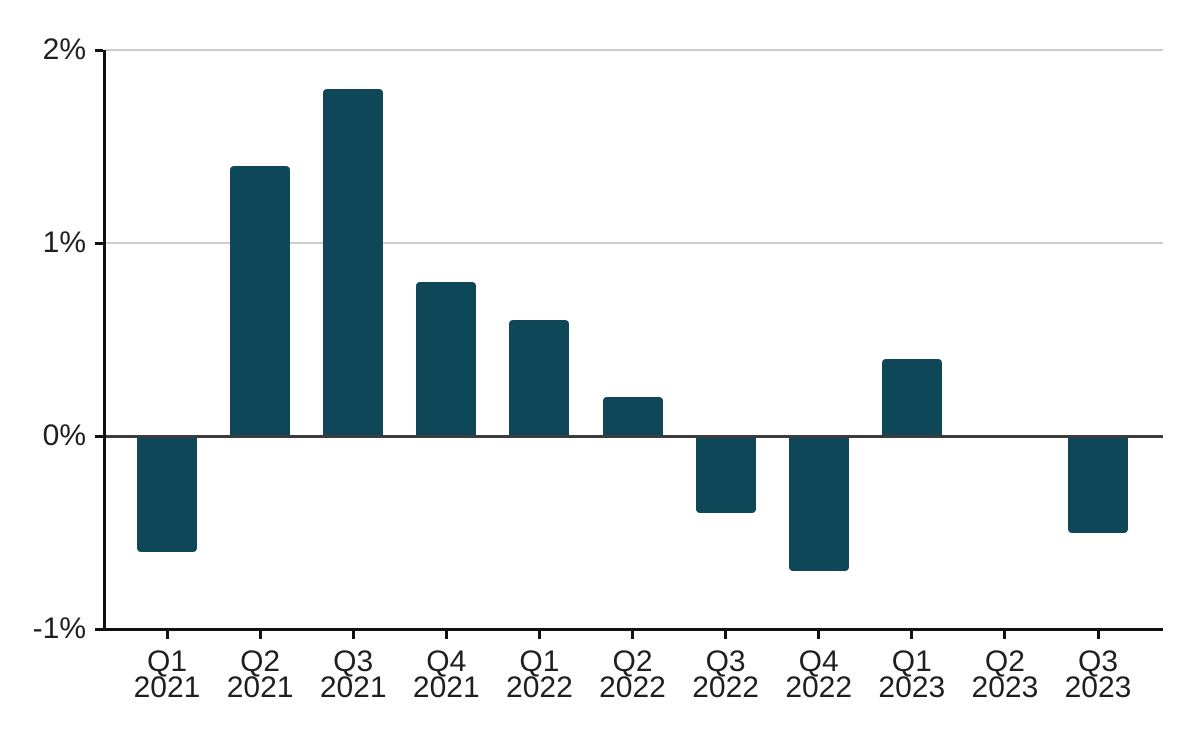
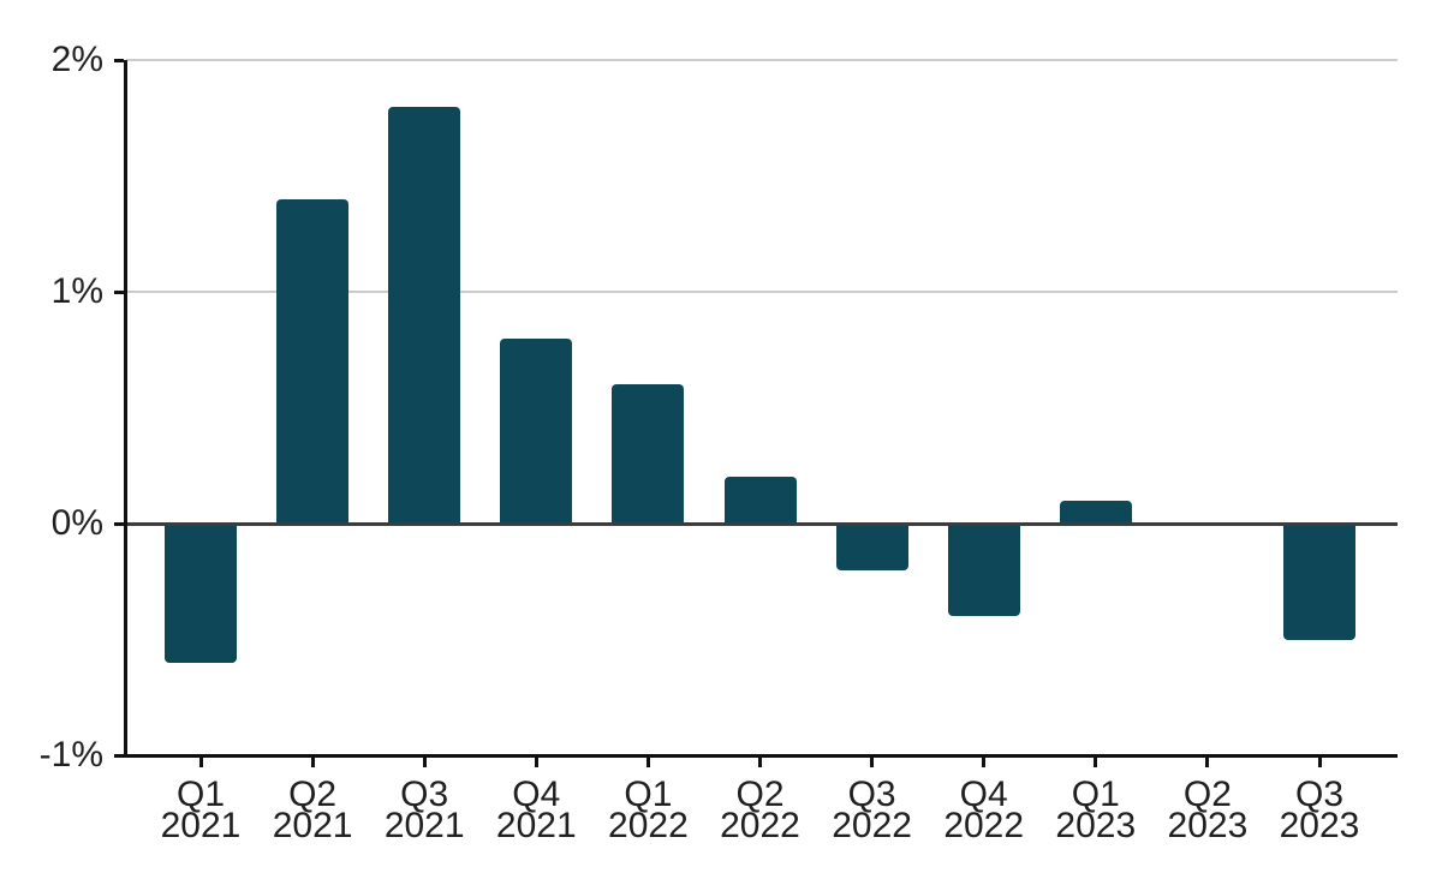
Q3 2022: -0.4% -> -0.2%
Q4 2022: -0.7% -> -0.4%
Q1 2023: 0.4% -> 0.1%
